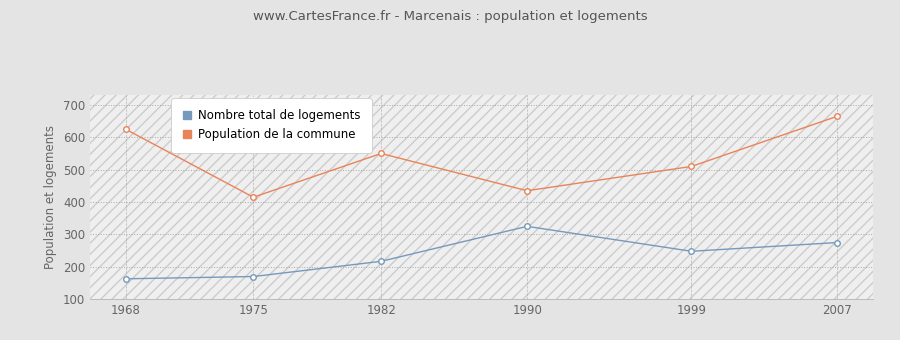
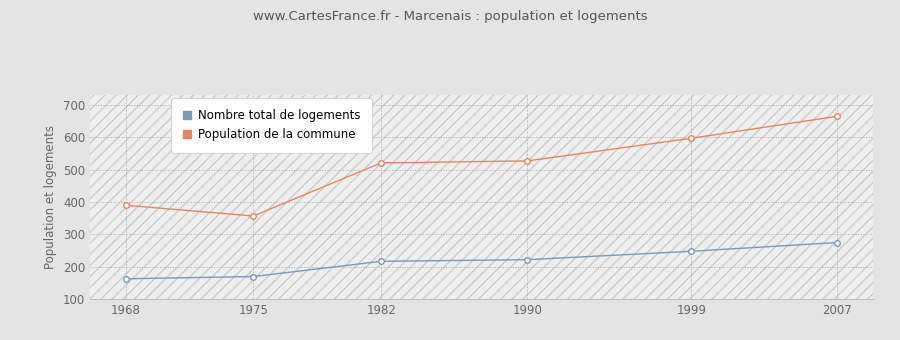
Population de la commune/1968: 625 -> 390
Population de la commune/1975: 415 -> 357
Population de la commune/1982: 550 -> 521
Nombre total de logements/1990: 325 -> 222
Population de la commune/1990: 435 -> 527
Population de la commune/1999: 510 -> 597
